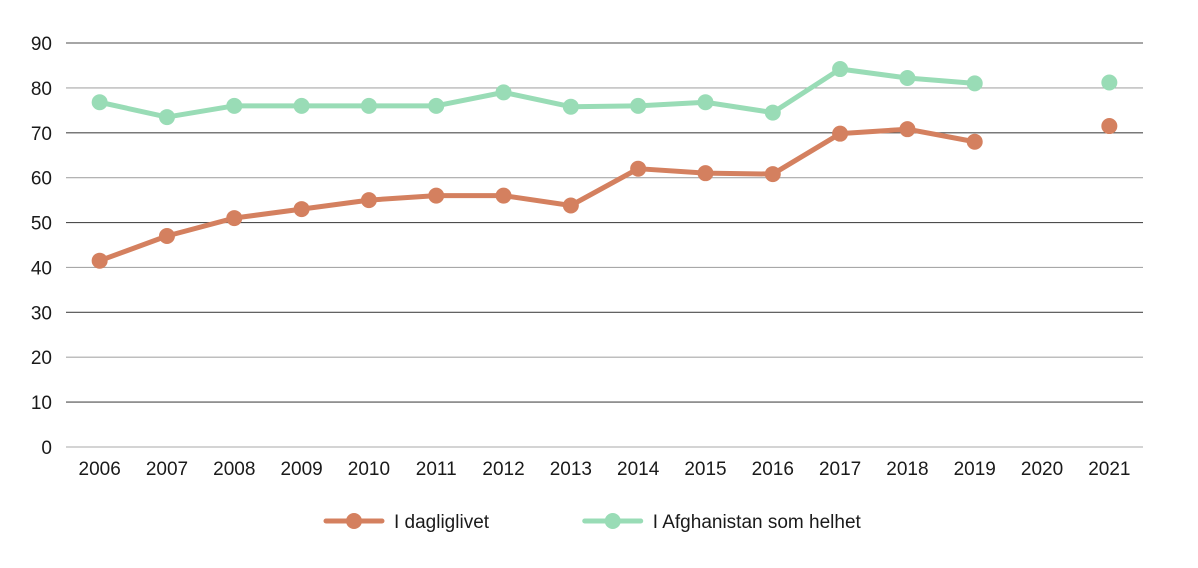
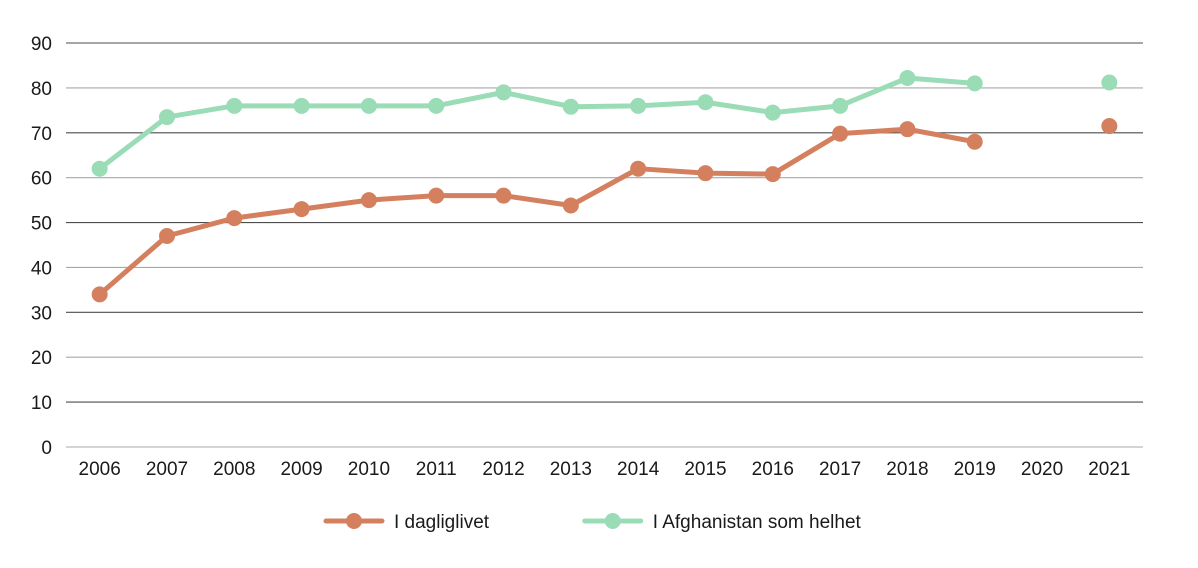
I dagliglivet/2006: 42 -> 34
I Afghanistan som helhet/2006: 77 -> 62
I Afghanistan som helhet/2017: 84 -> 76
